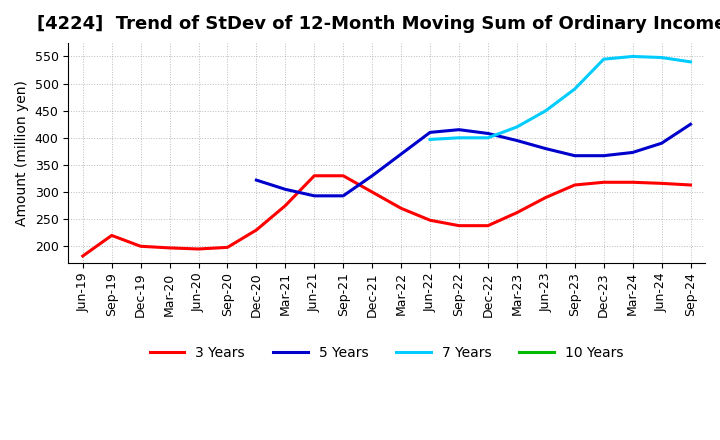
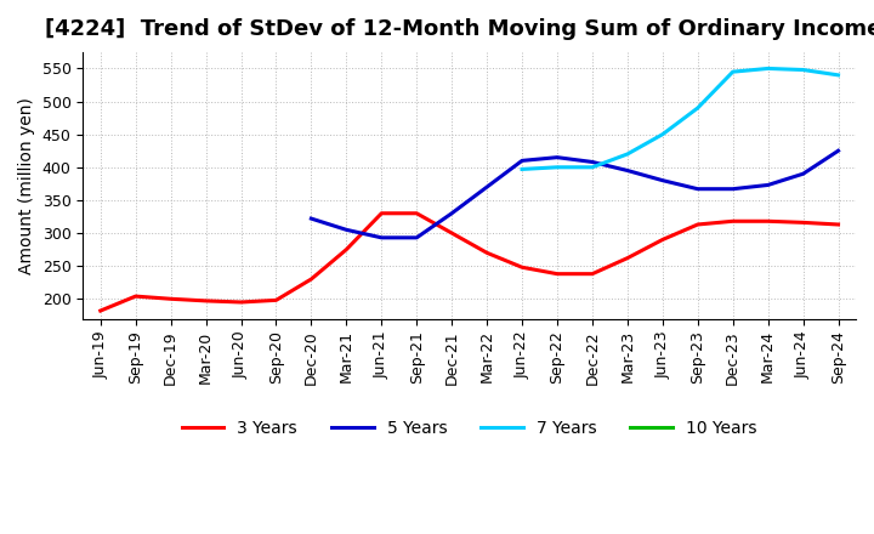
3 Years/Sep-19: 220 -> 204
